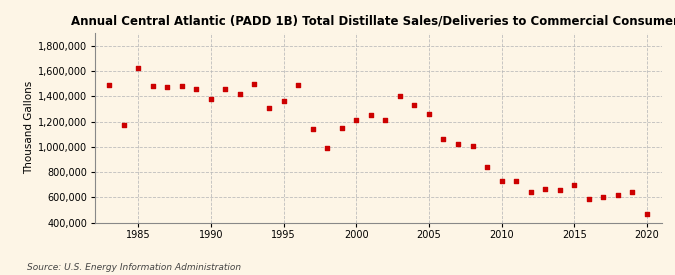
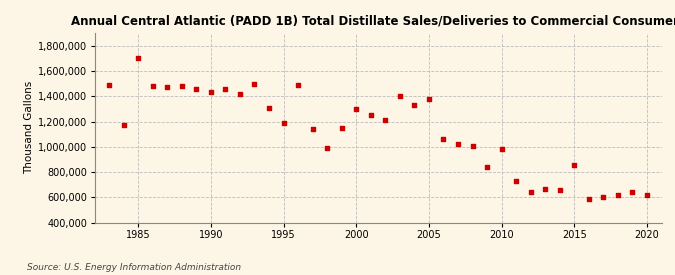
1985: 1,620,000 -> 1,700,000
1990: 1,380,000 -> 1,430,000
1995: 1,360,000 -> 1,190,000
2000: 1,210,000 -> 1,300,000
2005: 1,260,000 -> 1,380,000
2010: 730,000 -> 980,000
2015: 700,000 -> 860,000
2020: 470,000 -> 620,000
